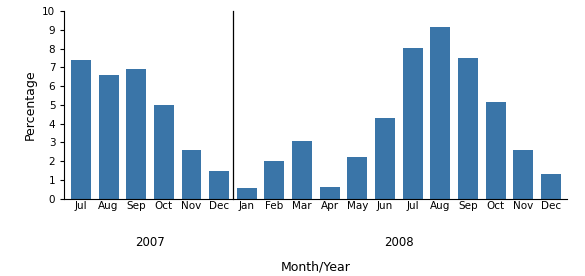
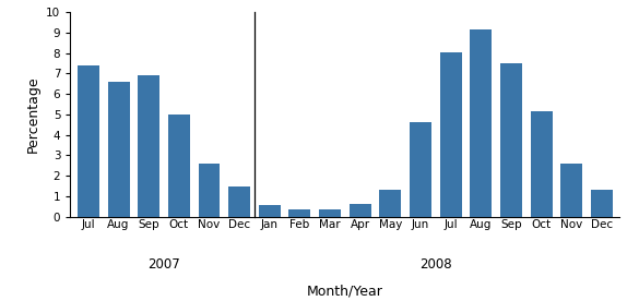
Feb: 2.0 -> 0.4
Mar: 3.1 -> 0.3
May: 2.2 -> 1.3
Jun: 4.3 -> 4.6
